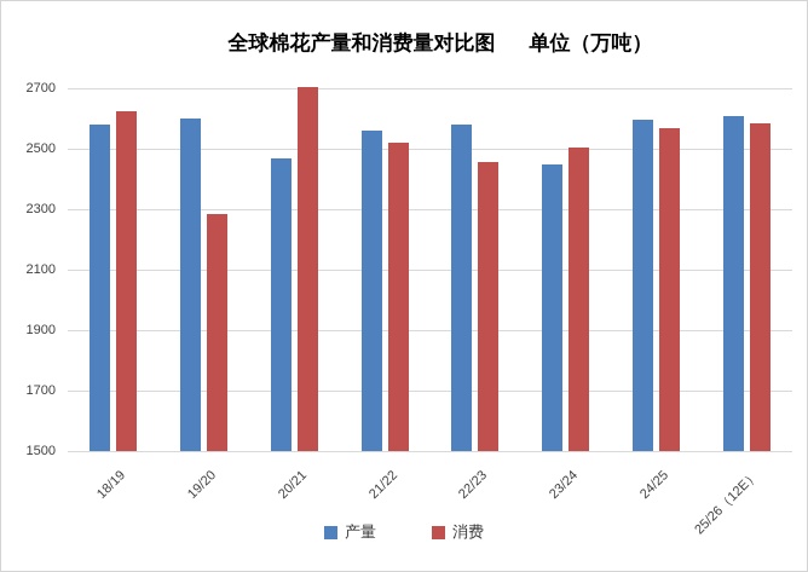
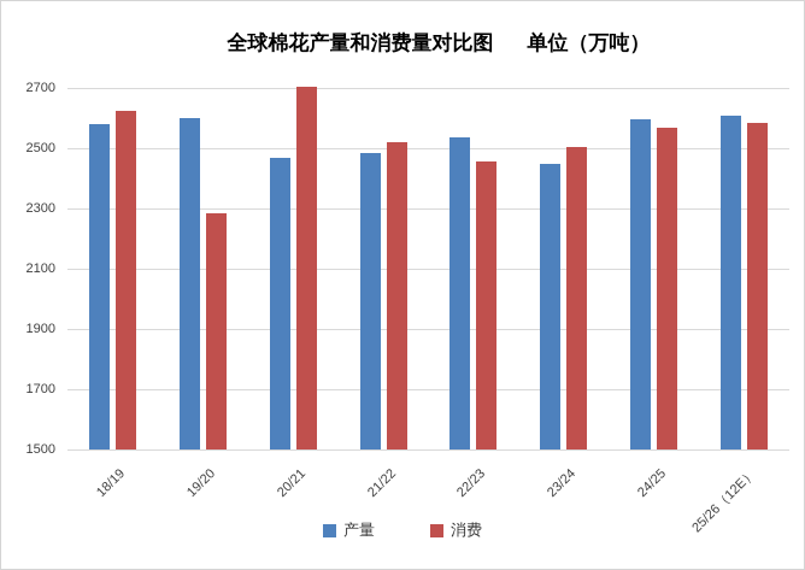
产量/21/22: 2560 -> 2480
产量/22/23: 2580 -> 2540
